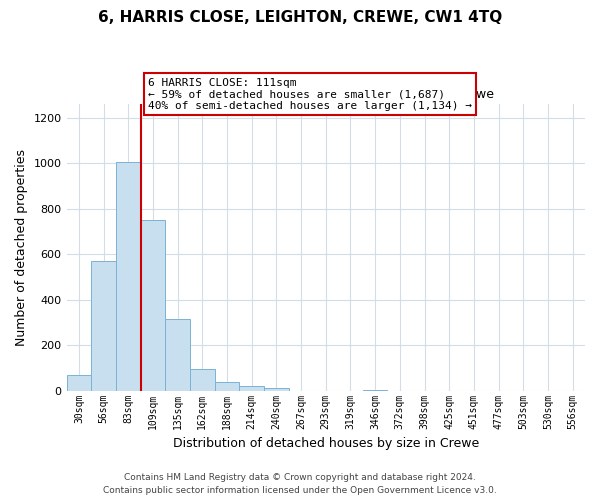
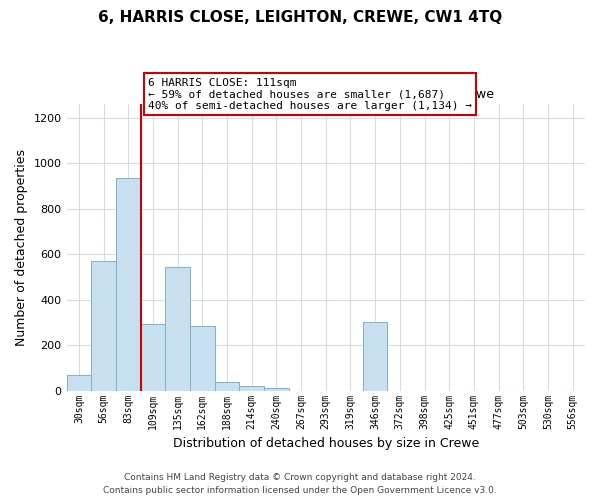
83sqm: 1005 -> 935
109sqm: 750 -> 295
135sqm: 315 -> 545
162sqm: 95 -> 285
346sqm: 5 -> 300
